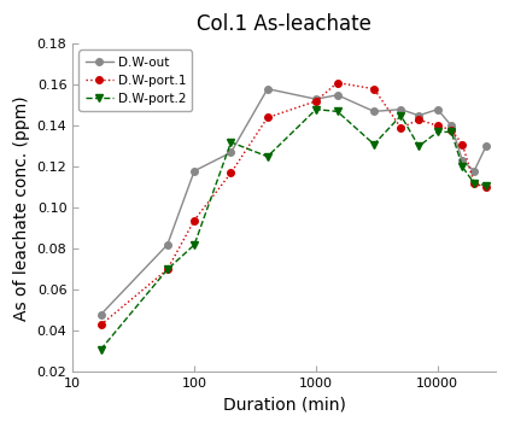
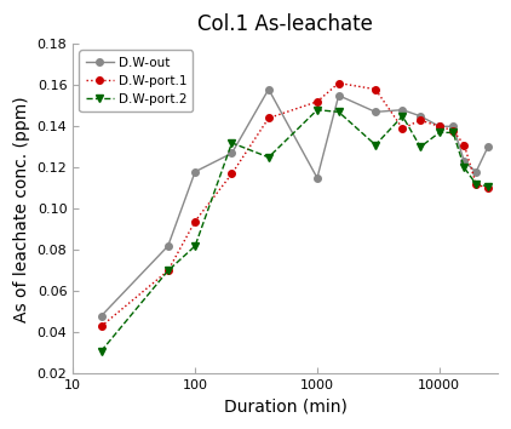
D.W-out/1000: 0.153 -> 0.115
D.W-out/10000: 0.148 -> 0.140
